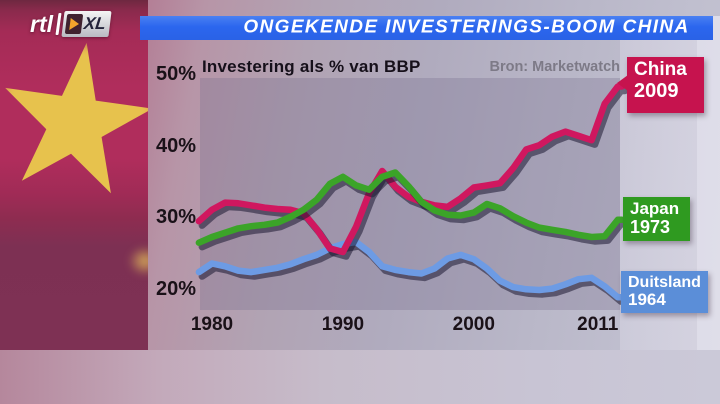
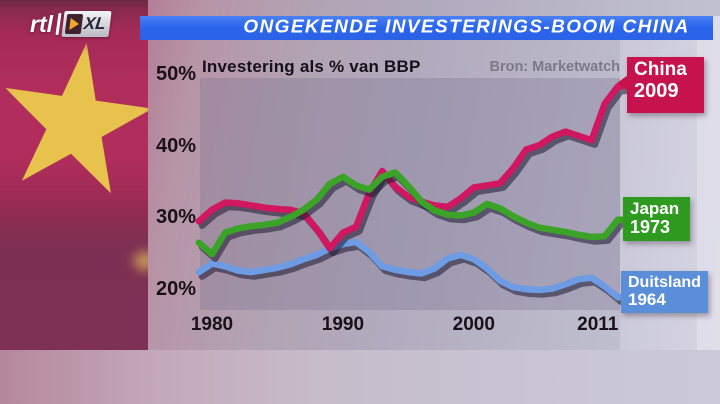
Japan/1980: 27% -> 25%
China/1990: 25% -> 28%
